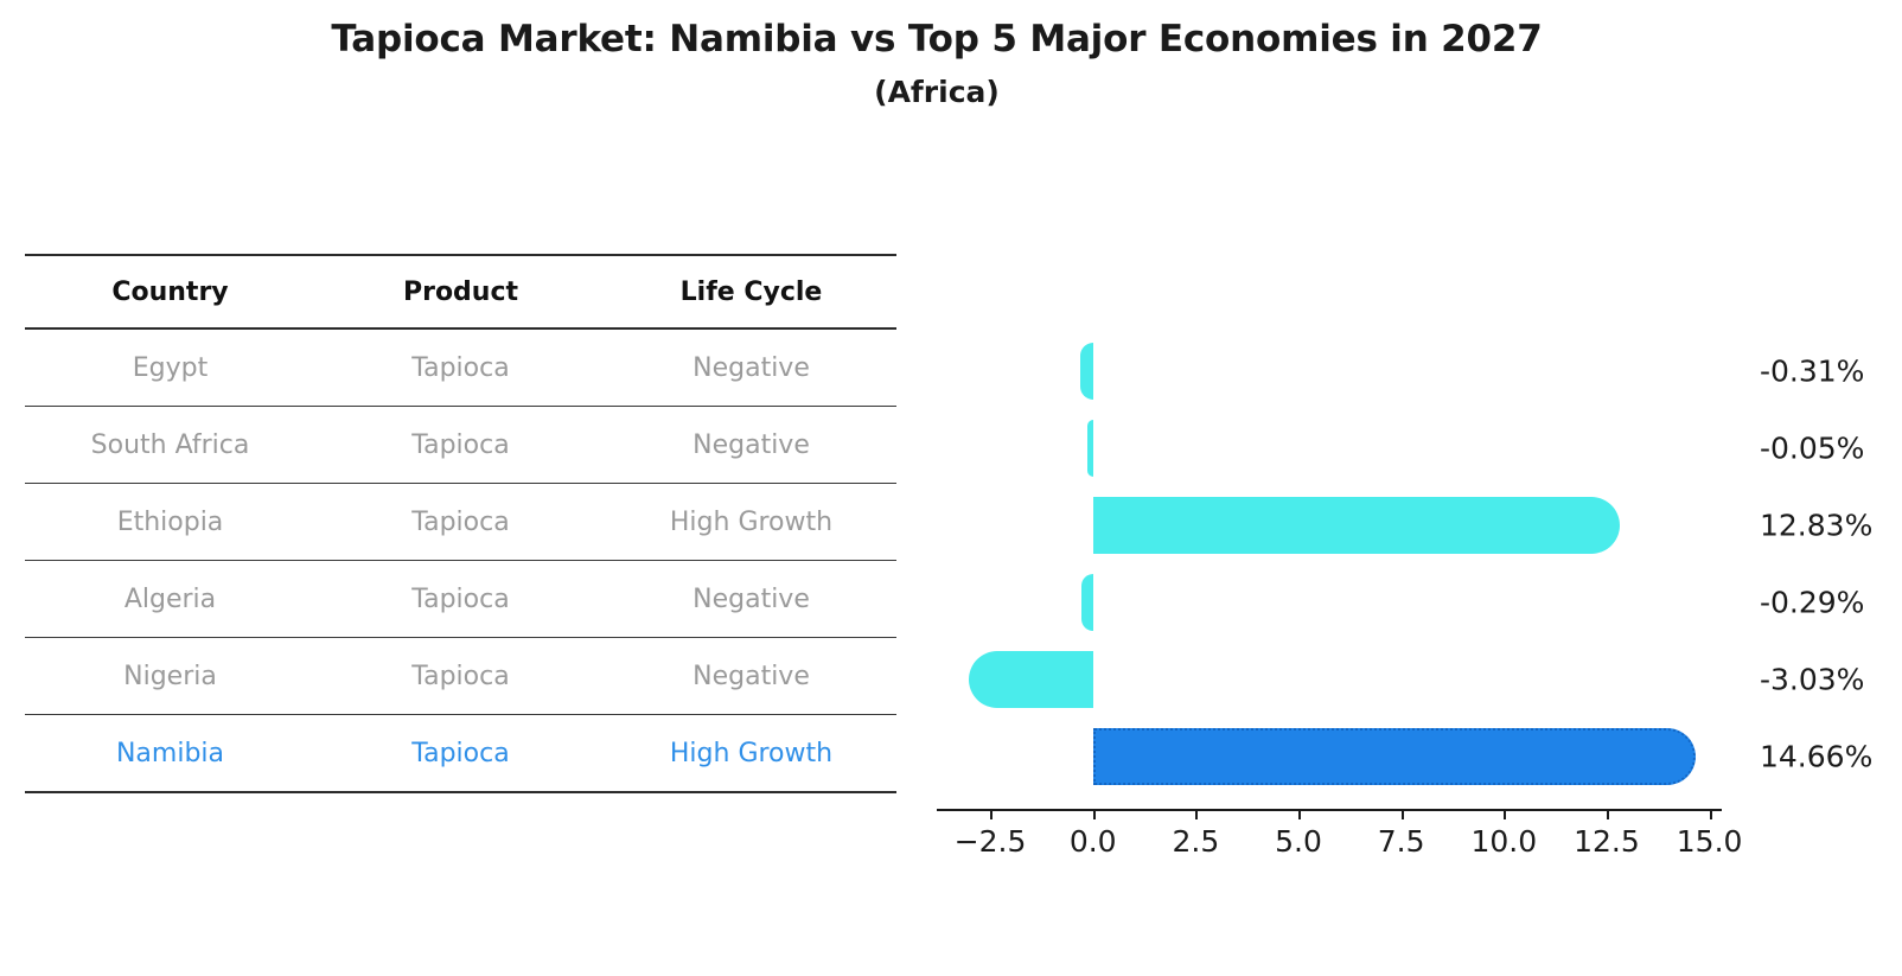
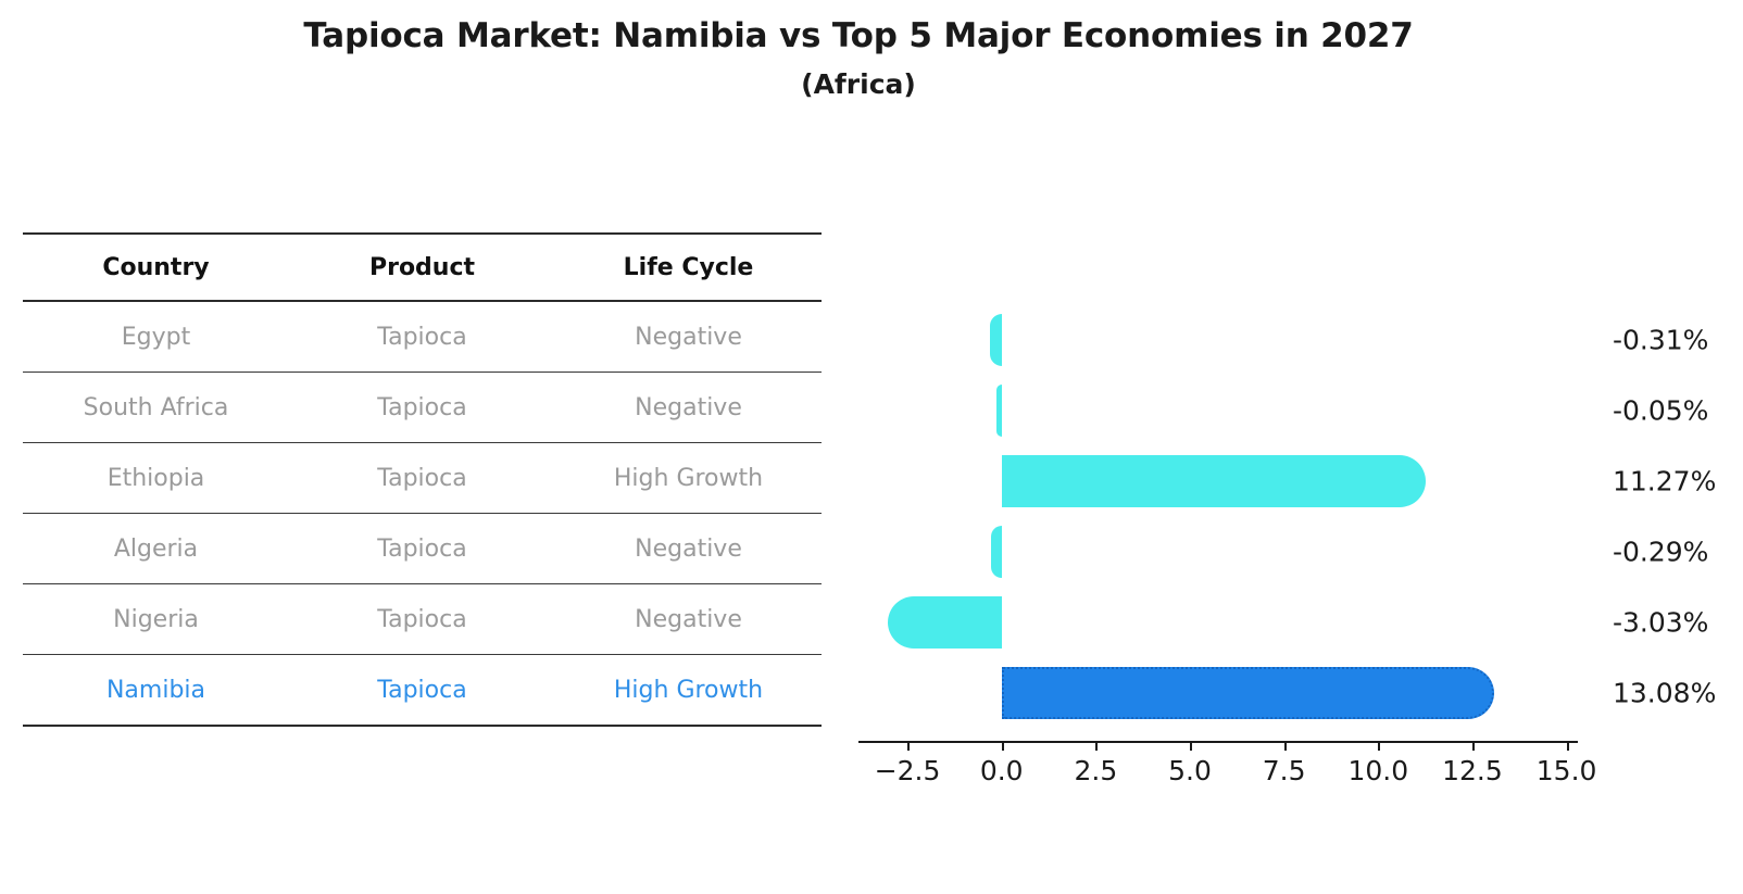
Ethiopia: 12.83% -> 11.27%
Namibia: 14.66% -> 13.08%
